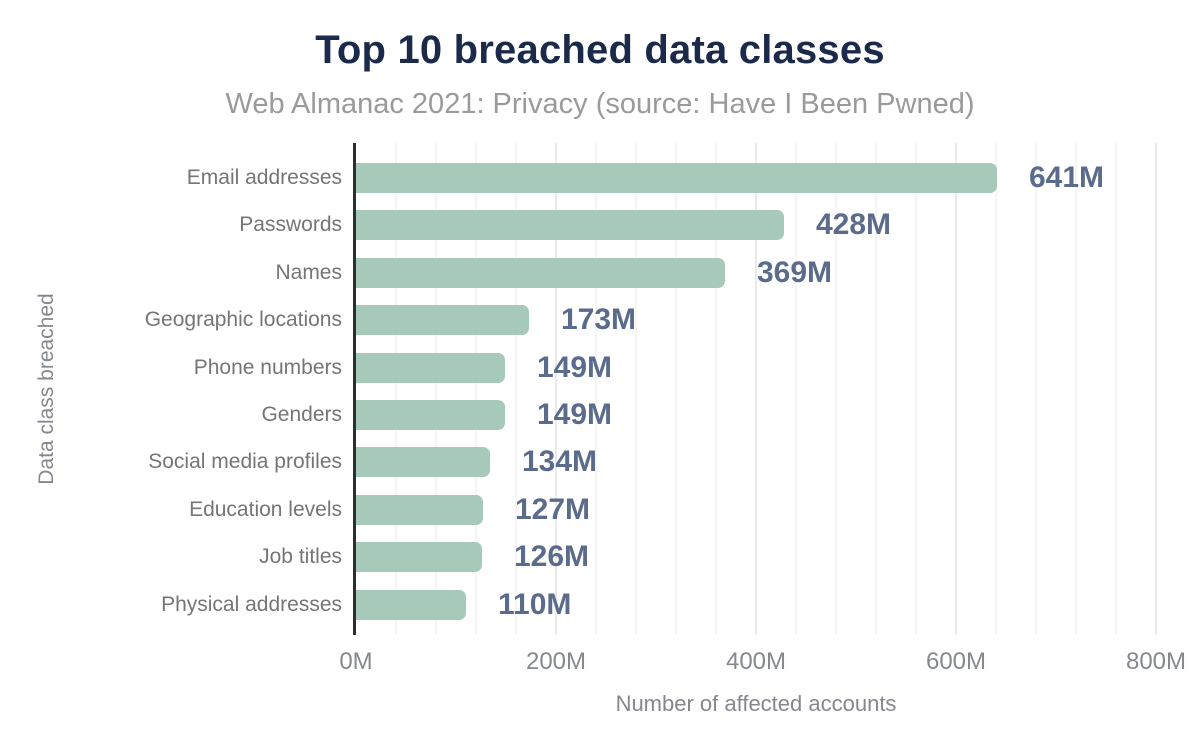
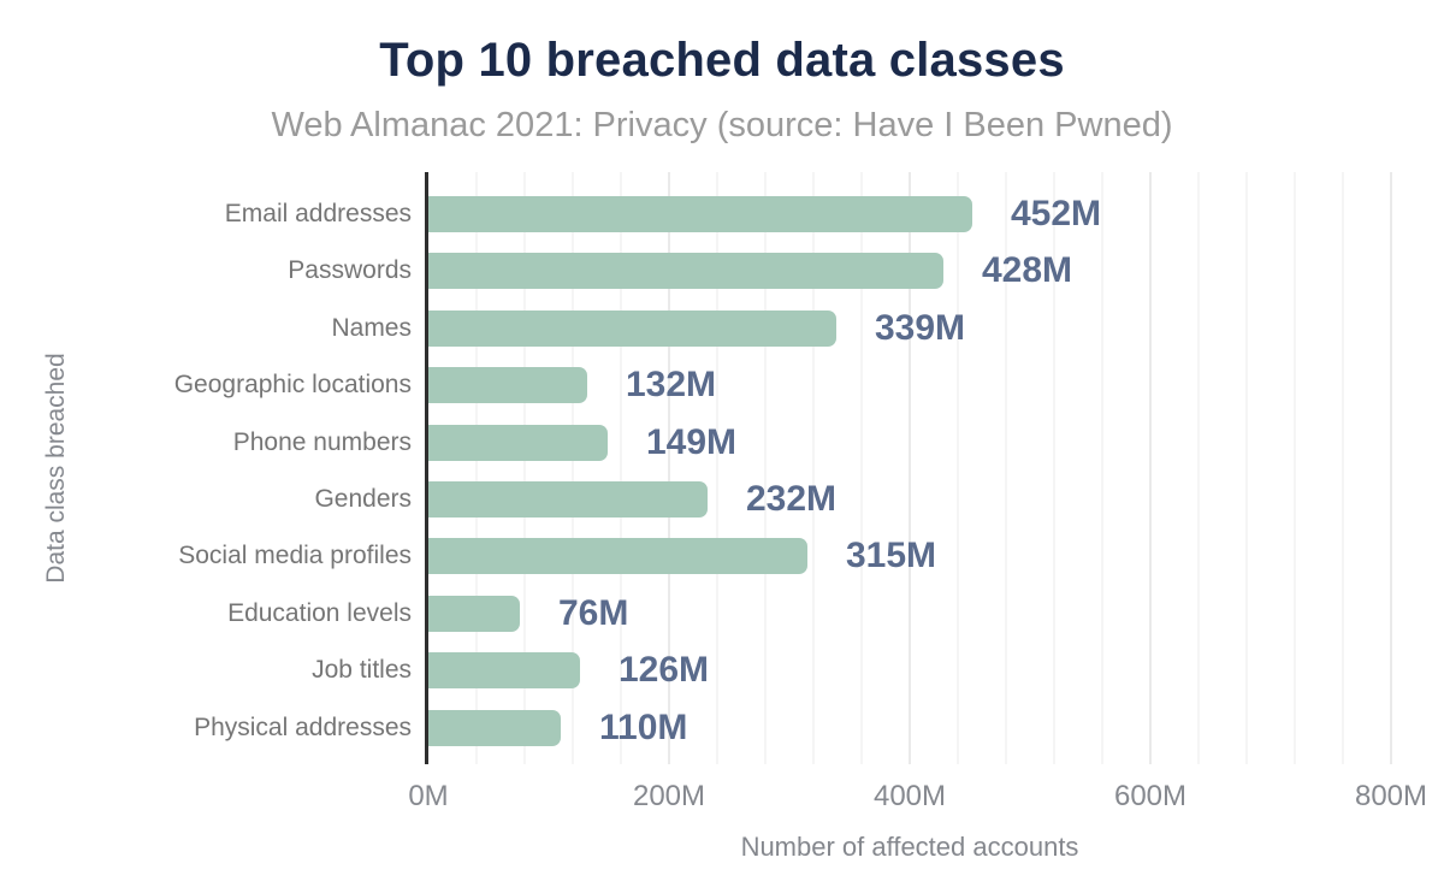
Email addresses: 641M -> 452M
Names: 369M -> 339M
Geographic locations: 173M -> 132M
Genders: 149M -> 232M
Social media profiles: 134M -> 315M
Education levels: 127M -> 76M
